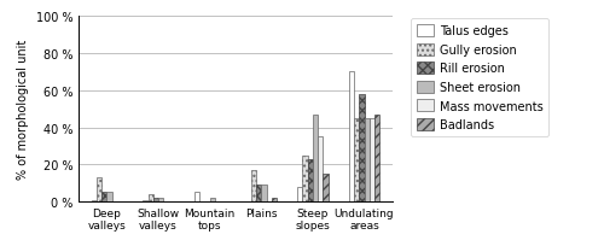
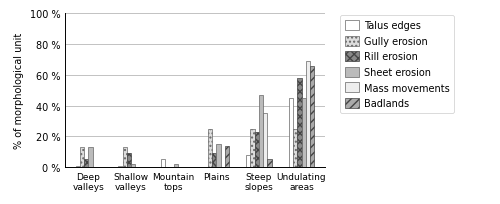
Sheet erosion/Deep valleys: 5 % -> 13 %
Gully erosion/Shallow valleys: 4 % -> 13 %
Rill erosion/Shallow valleys: 2 % -> 9 %
Gully erosion/Plains: 17 % -> 25 %
Sheet erosion/Plains: 9 % -> 15 %
Badlands/Plains: 2 % -> 14 %
Badlands/Steep slopes: 15 % -> 5 %
Talus edges/Undulating areas: 70 % -> 45 %
Gully erosion/Undulating areas: 45 % -> 25 %
Mass movements/Undulating areas: 45 % -> 69 %
Badlands/Undulating areas: 47 % -> 66 %
